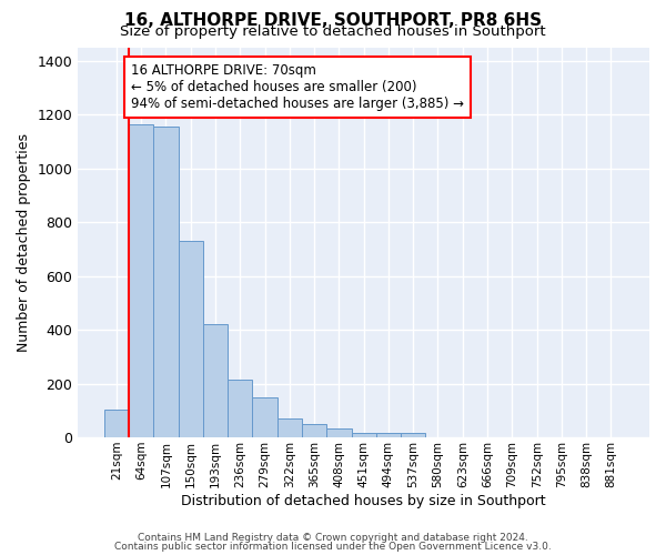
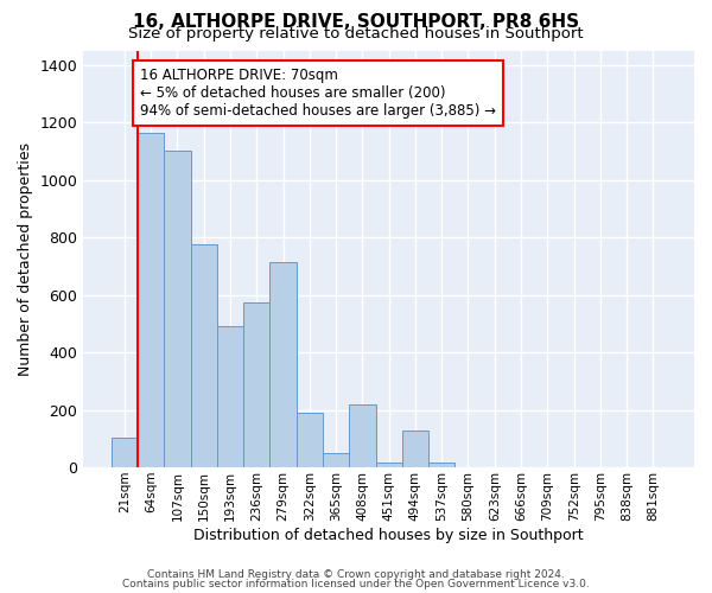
107sqm: 1155 -> 1100
150sqm: 730 -> 775
193sqm: 420 -> 490
236sqm: 215 -> 575
279sqm: 150 -> 715
322sqm: 70 -> 190
408sqm: 32 -> 220
494sqm: 15 -> 130
